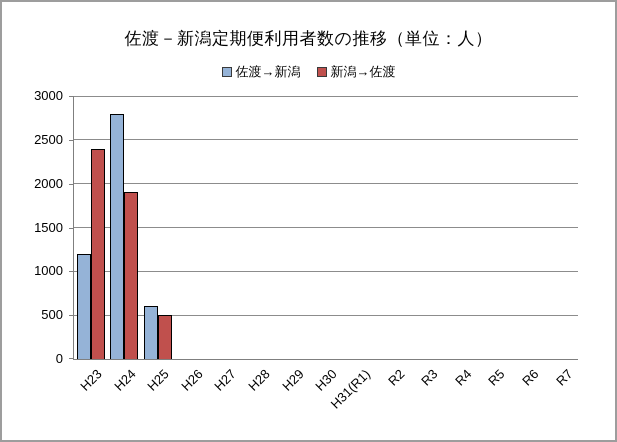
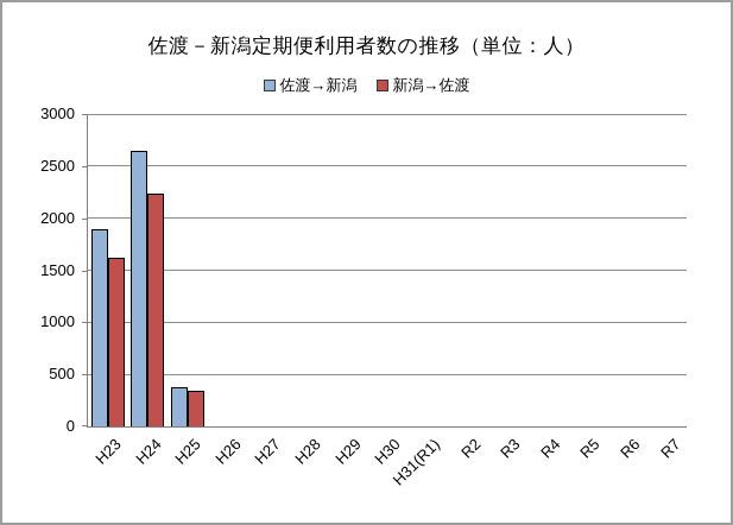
佐渡→新潟/H23: 1200 -> 1900
新潟→佐渡/H23: 2400 -> 1600
佐渡→新潟/H24: 2800 -> 2600
新潟→佐渡/H24: 1900 -> 2200
佐渡→新潟/H25: 600 -> 400
新潟→佐渡/H25: 500 -> 300
